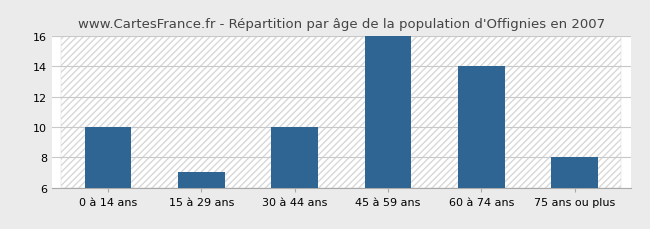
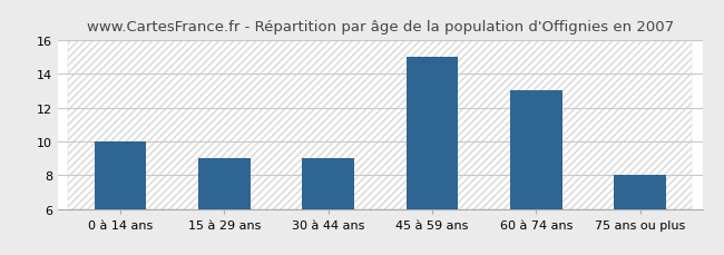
15 à 29 ans: 7 -> 9
30 à 44 ans: 10 -> 9
45 à 59 ans: 16 -> 15
60 à 74 ans: 14 -> 13
